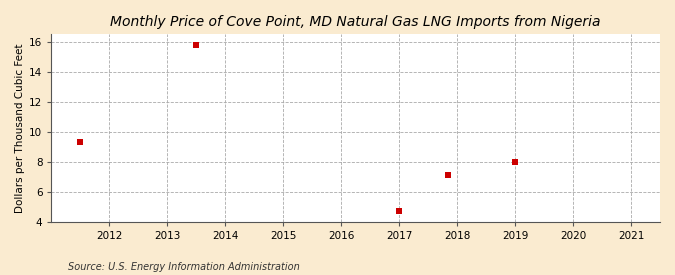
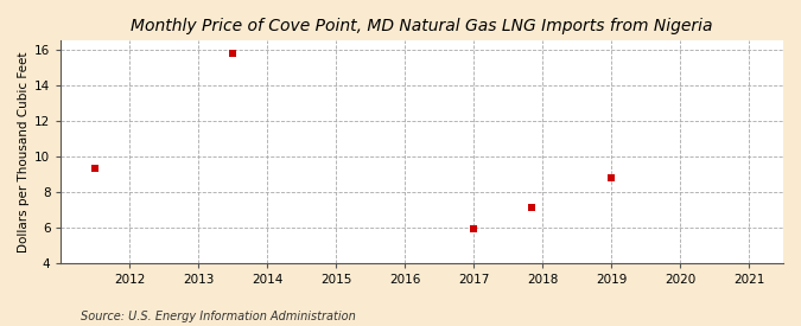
2017: 4.7 -> 5.9
2019: 8.0 -> 8.8
